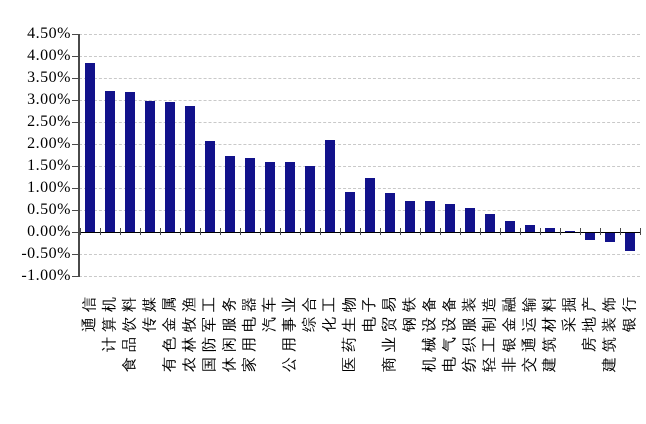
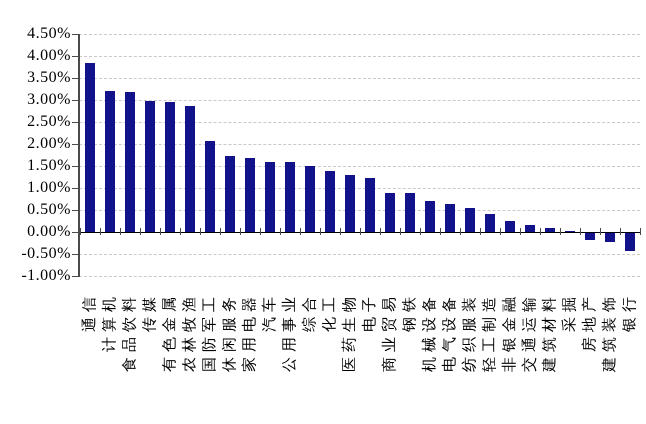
化工: 2.1% -> 1.4%
医药生物: 0.9% -> 1.3%
钢铁: 0.7% -> 0.9%
